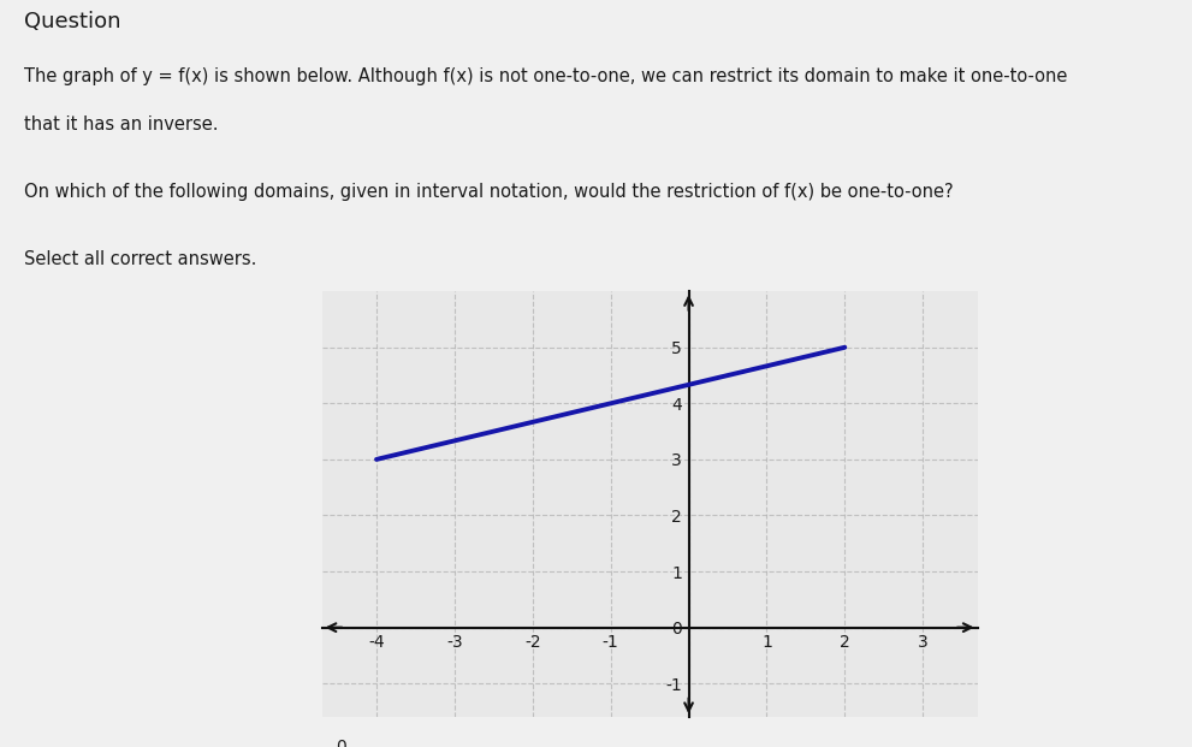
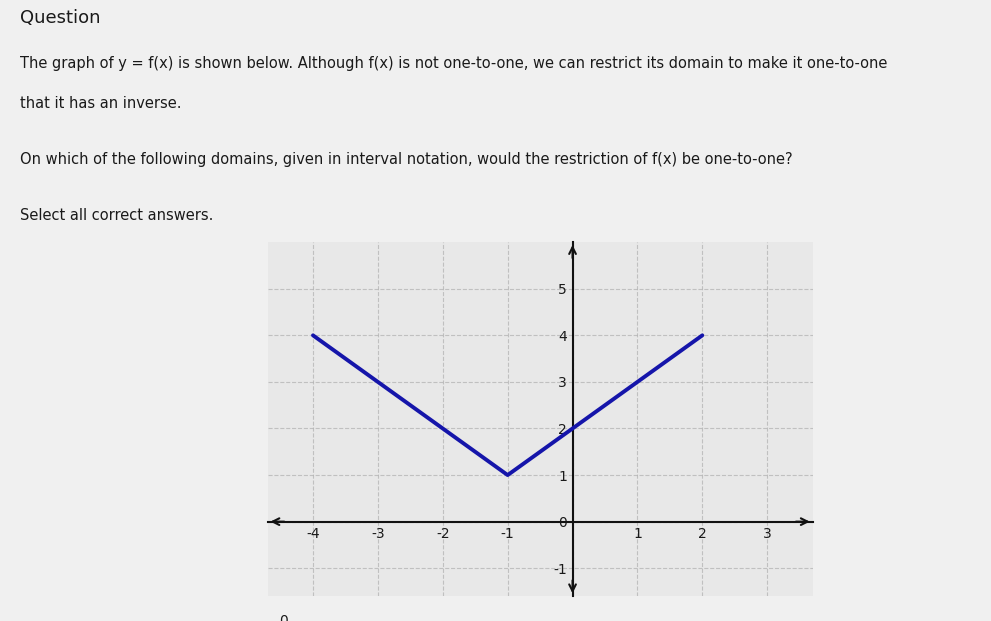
-4: 3 -> 4
-1: 4 -> 1
2: 5 -> 4
